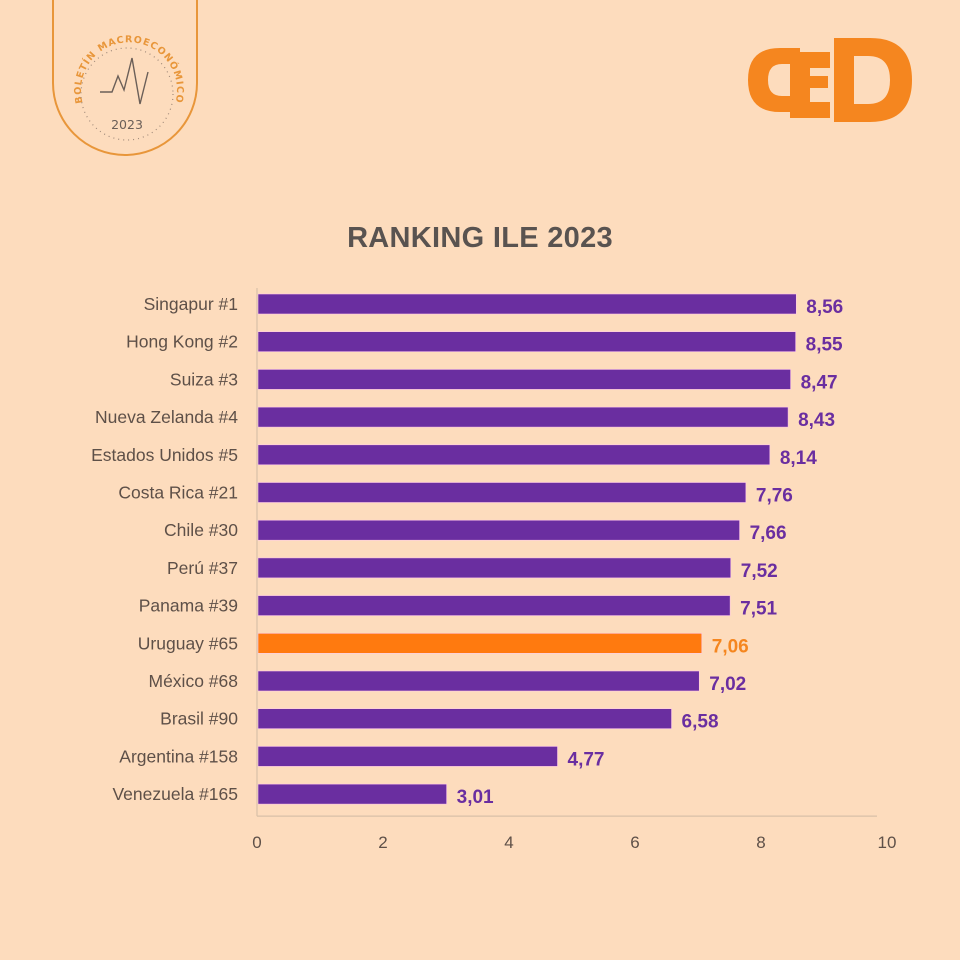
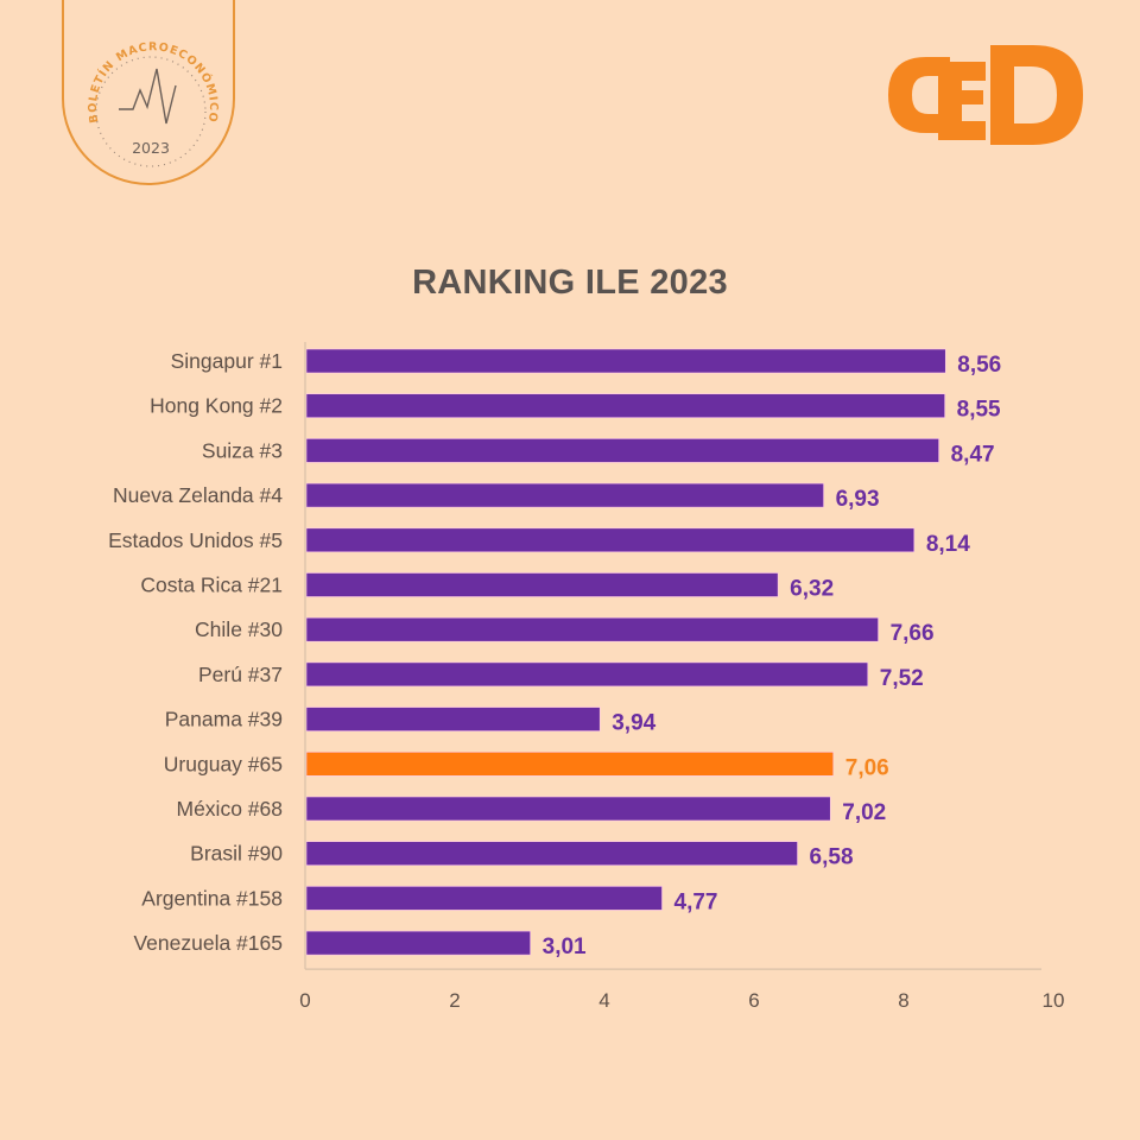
Nueva Zelanda #4: 8,43 -> 6,93
Costa Rica #21: 7,76 -> 6,32
Panama #39: 7,51 -> 3,94
